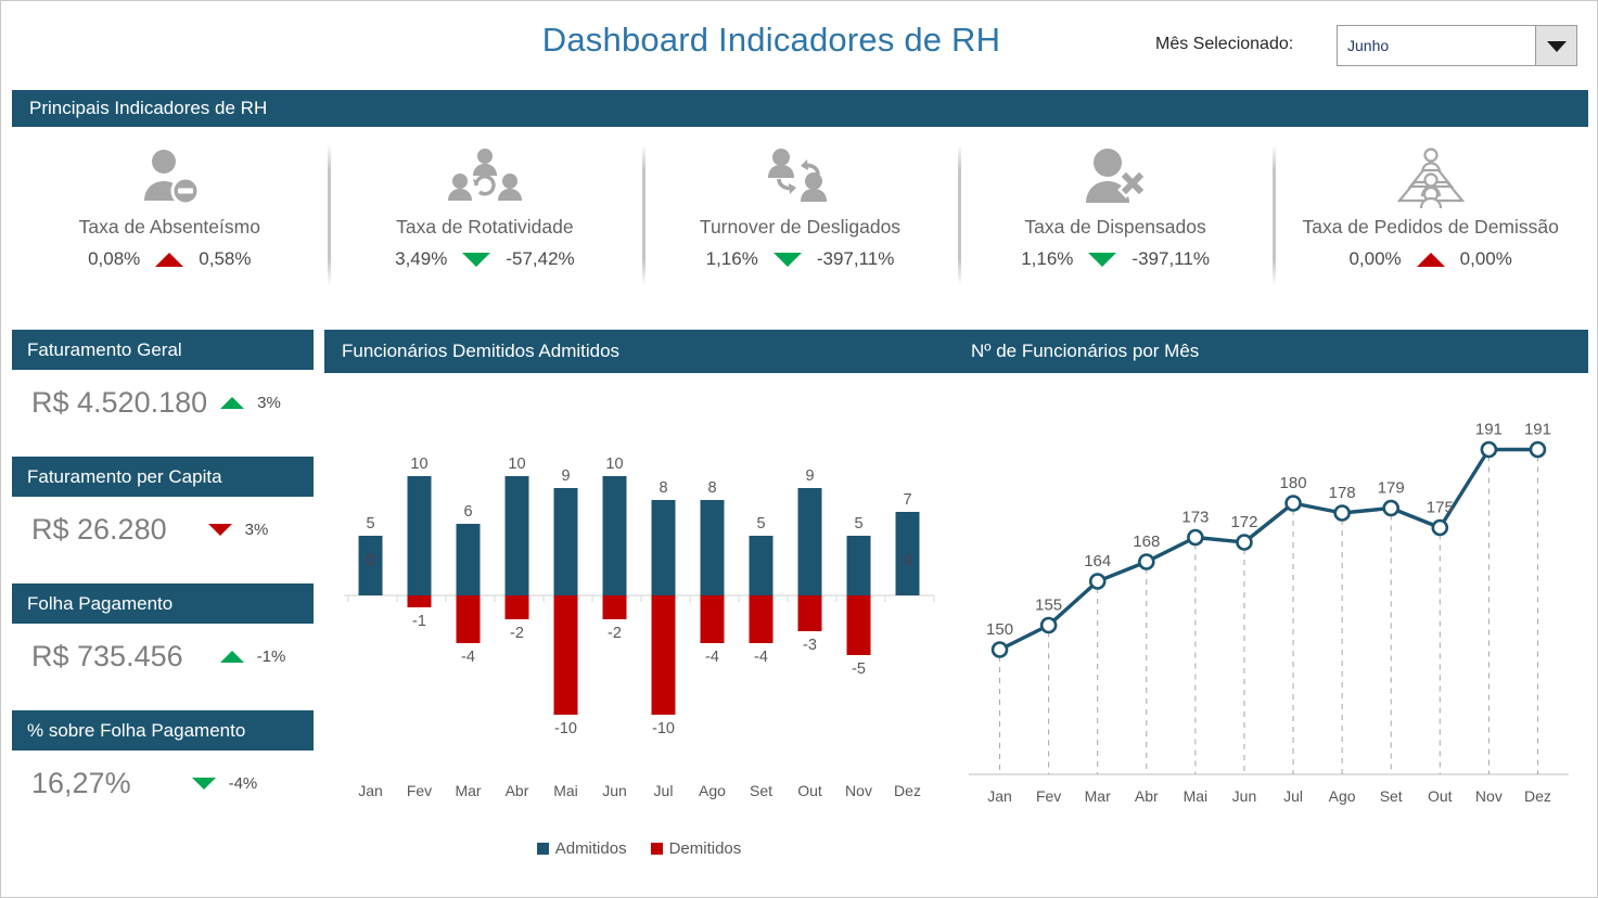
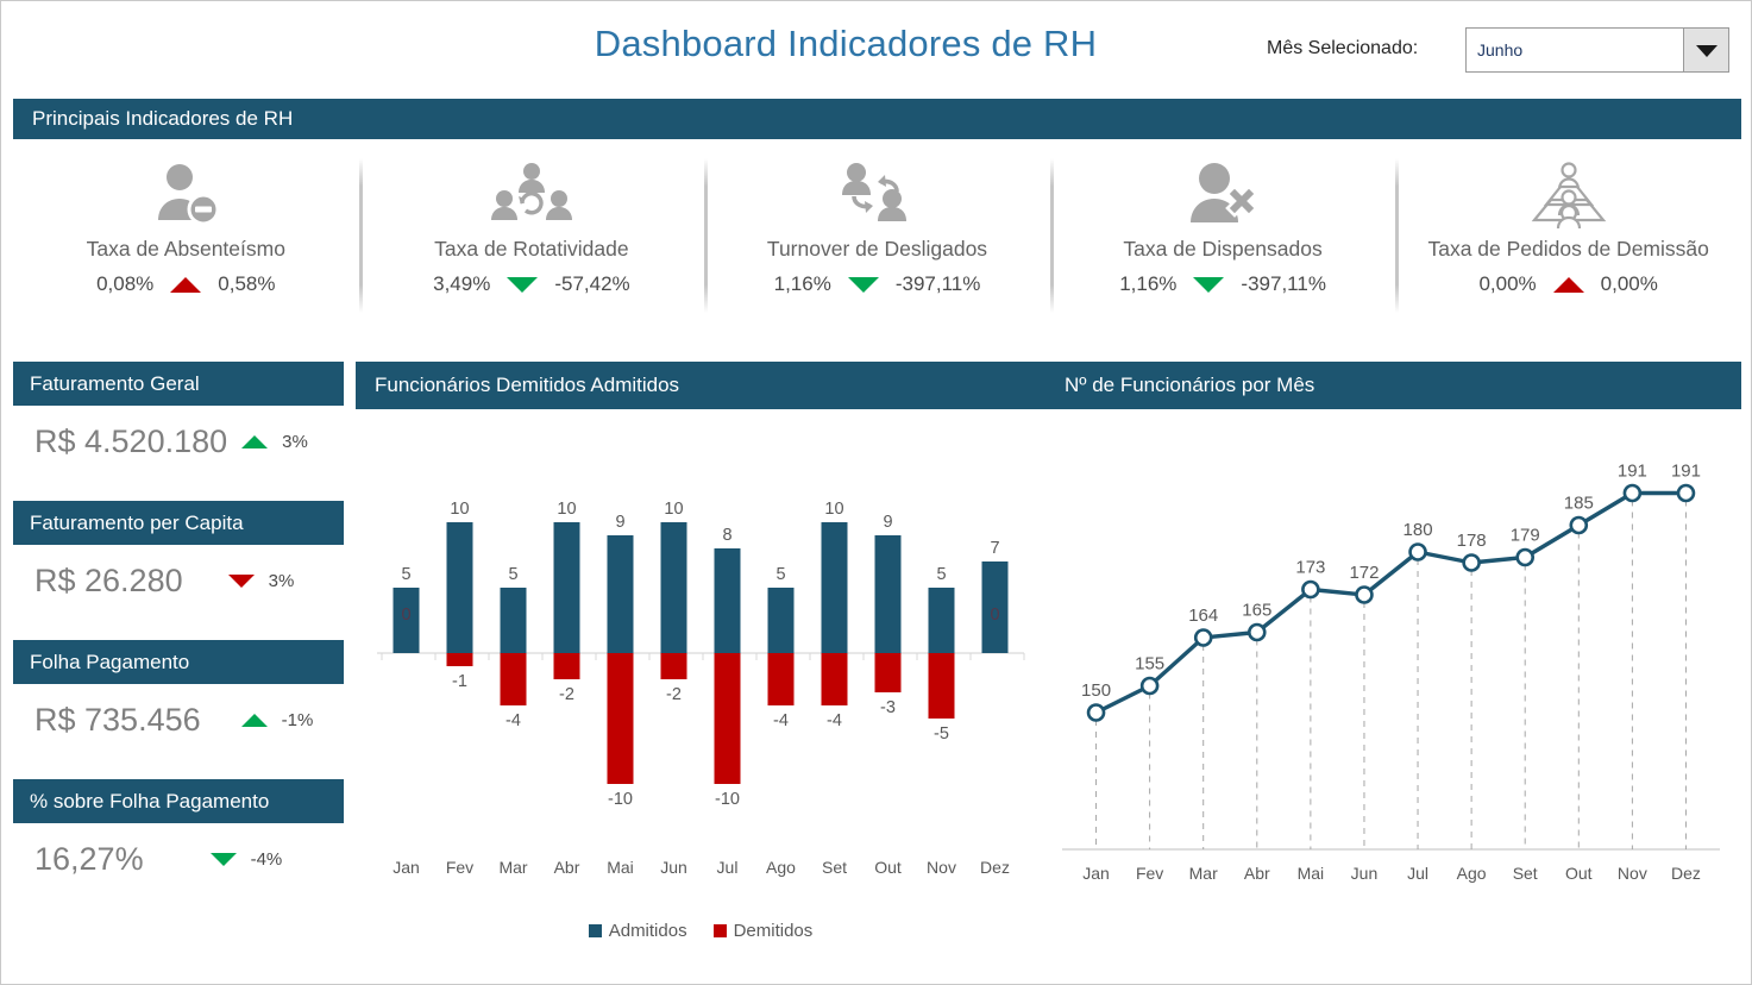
Funcionários Demitidos Admitidos/Admitidos/Mar: 6 -> 5
Funcionários Demitidos Admitidos/Admitidos/Ago: 8 -> 5
Funcionários Demitidos Admitidos/Admitidos/Set: 5 -> 10
Nº de Funcionários por Mês/Abr: 168 -> 165
Nº de Funcionários por Mês/Out: 175 -> 185
